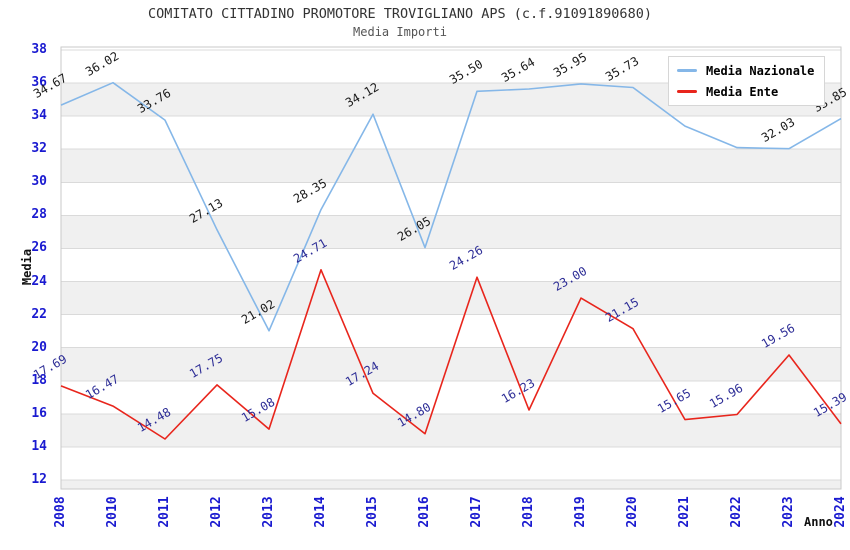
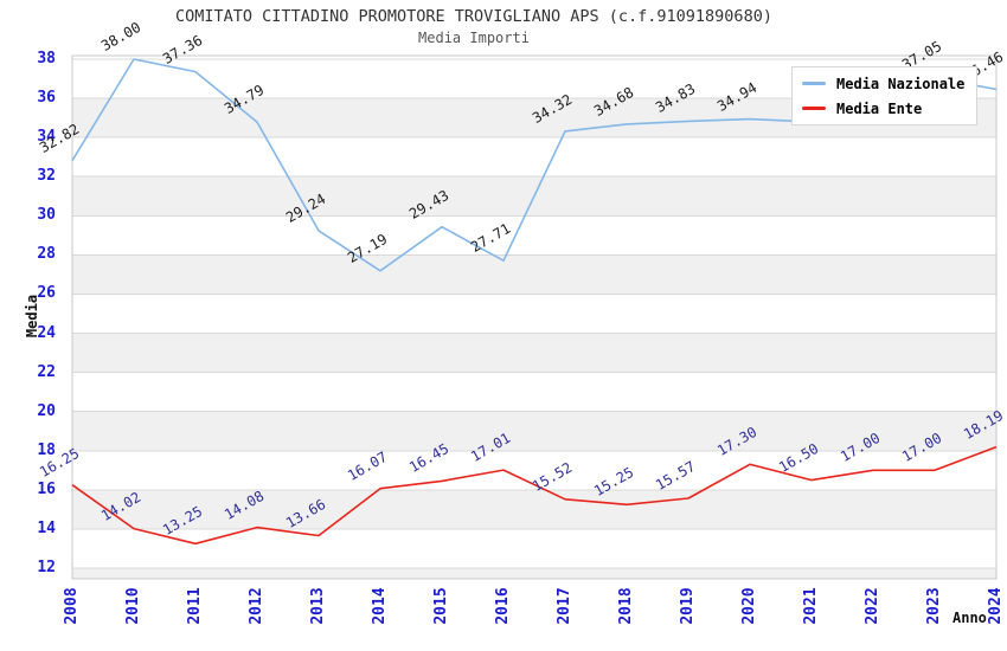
Media Nazionale/2008: 34.67 -> 32.82
Media Ente/2008: 17.69 -> 16.25
Media Nazionale/2010: 36.02 -> 38.00
Media Ente/2010: 16.47 -> 14.02
Media Nazionale/2011: 33.76 -> 37.36
Media Ente/2011: 14.48 -> 13.25
Media Nazionale/2012: 27.13 -> 34.79
Media Ente/2012: 17.75 -> 14.08
Media Nazionale/2013: 21.02 -> 29.24
Media Ente/2013: 15.08 -> 13.66
Media Nazionale/2014: 28.35 -> 27.19
Media Ente/2014: 24.71 -> 16.07
Media Nazionale/2015: 34.12 -> 29.43
Media Ente/2015: 17.24 -> 16.45
Media Nazionale/2016: 26.05 -> 27.71
Media Ente/2016: 14.80 -> 17.01
Media Nazionale/2017: 35.50 -> 34.32
Media Ente/2017: 24.26 -> 15.52
Media Nazionale/2018: 35.64 -> 34.68
Media Ente/2018: 16.23 -> 15.25
Media Nazionale/2019: 35.95 -> 34.83
Media Ente/2019: 23.00 -> 15.57
Media Nazionale/2020: 35.73 -> 34.94
Media Ente/2020: 21.15 -> 17.30
Media Nazionale/2021: 33.4 -> 34.8
Media Ente/2021: 15.65 -> 16.50
Media Nazionale/2022: 32.1 -> 34.7
Media Ente/2022: 15.96 -> 17.00
Media Nazionale/2023: 32.03 -> 37.05
Media Ente/2023: 19.56 -> 17.00
Media Nazionale/2024: 33.85 -> 36.46
Media Ente/2024: 15.39 -> 18.19
